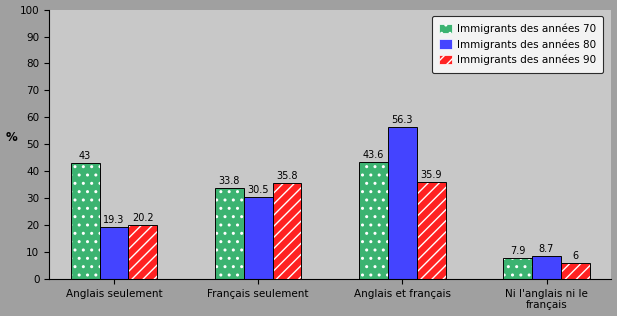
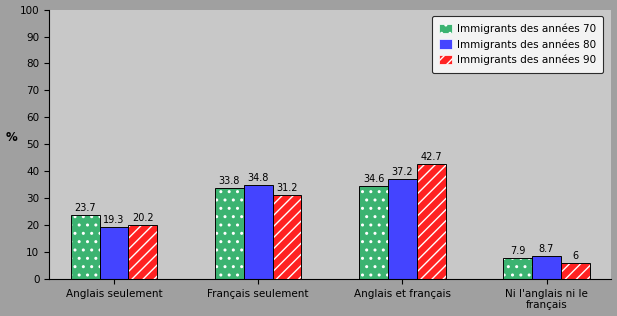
Immigrants des années 70/Anglais seulement: 43 -> 23.7
Immigrants des années 80/Français seulement: 30.5 -> 34.8
Immigrants des années 90/Français seulement: 35.8 -> 31.2
Immigrants des années 70/Anglais et français: 43.6 -> 34.6
Immigrants des années 80/Anglais et français: 56.3 -> 37.2
Immigrants des années 90/Anglais et français: 35.9 -> 42.7
